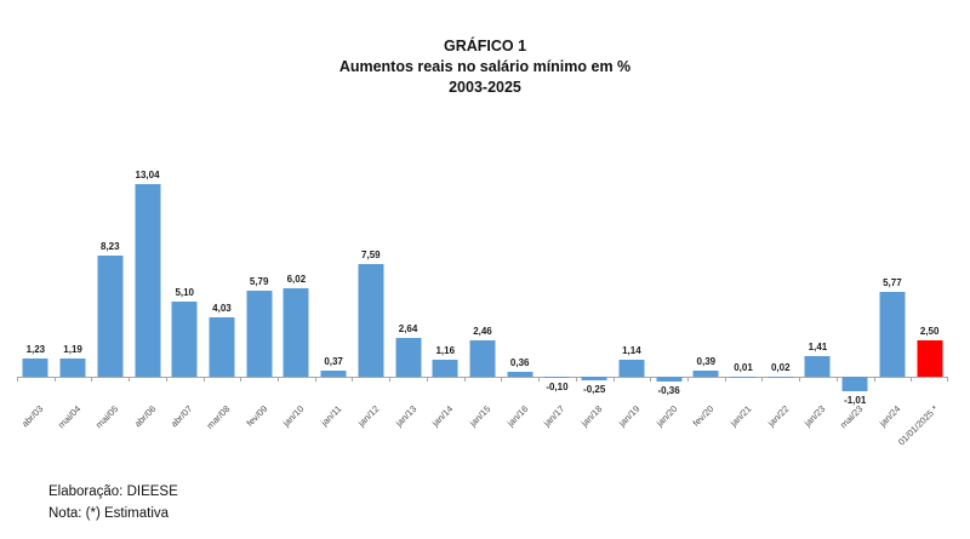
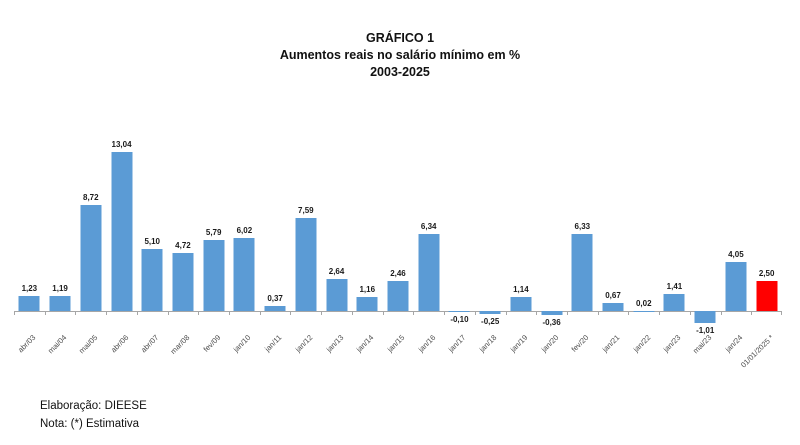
mai/05: 8,23 -> 8,72
mar/08: 4,03 -> 4,72
jan/16: 0,36 -> 6,34
fev/20: 0,39 -> 6,33
jan/21: 0,01 -> 0,67
jan/24: 5,77 -> 4,05
